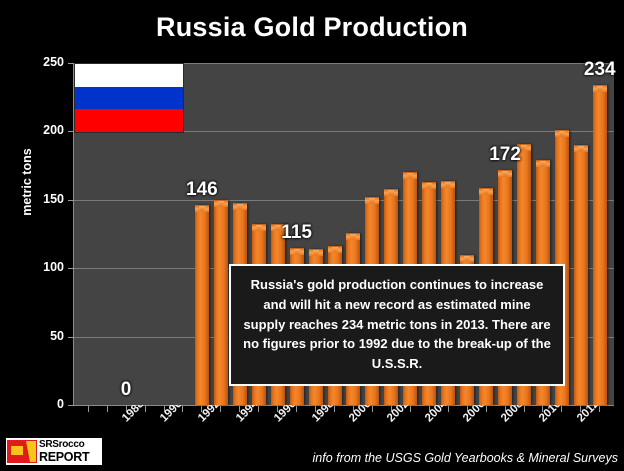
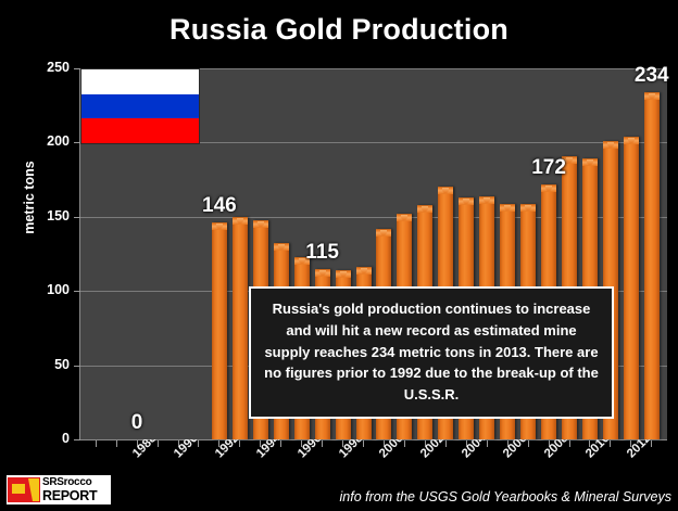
1996: 132 -> 123
2000: 126 -> 142
2006: 110 -> 159
2010: 179 -> 189
2012: 190 -> 204
